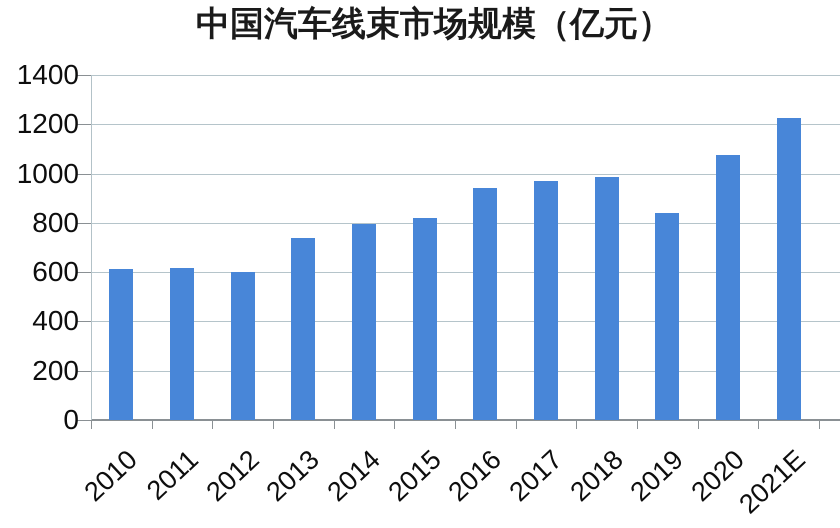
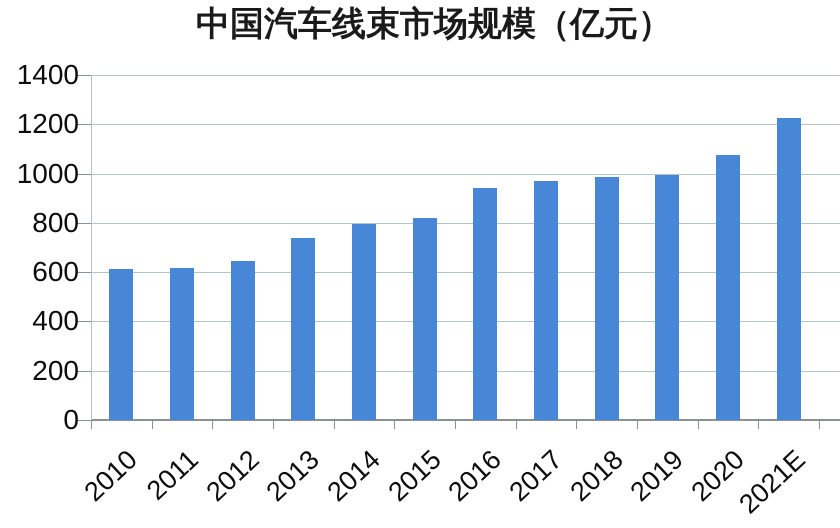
2012: 600 -> 640
2019: 840 -> 1000
